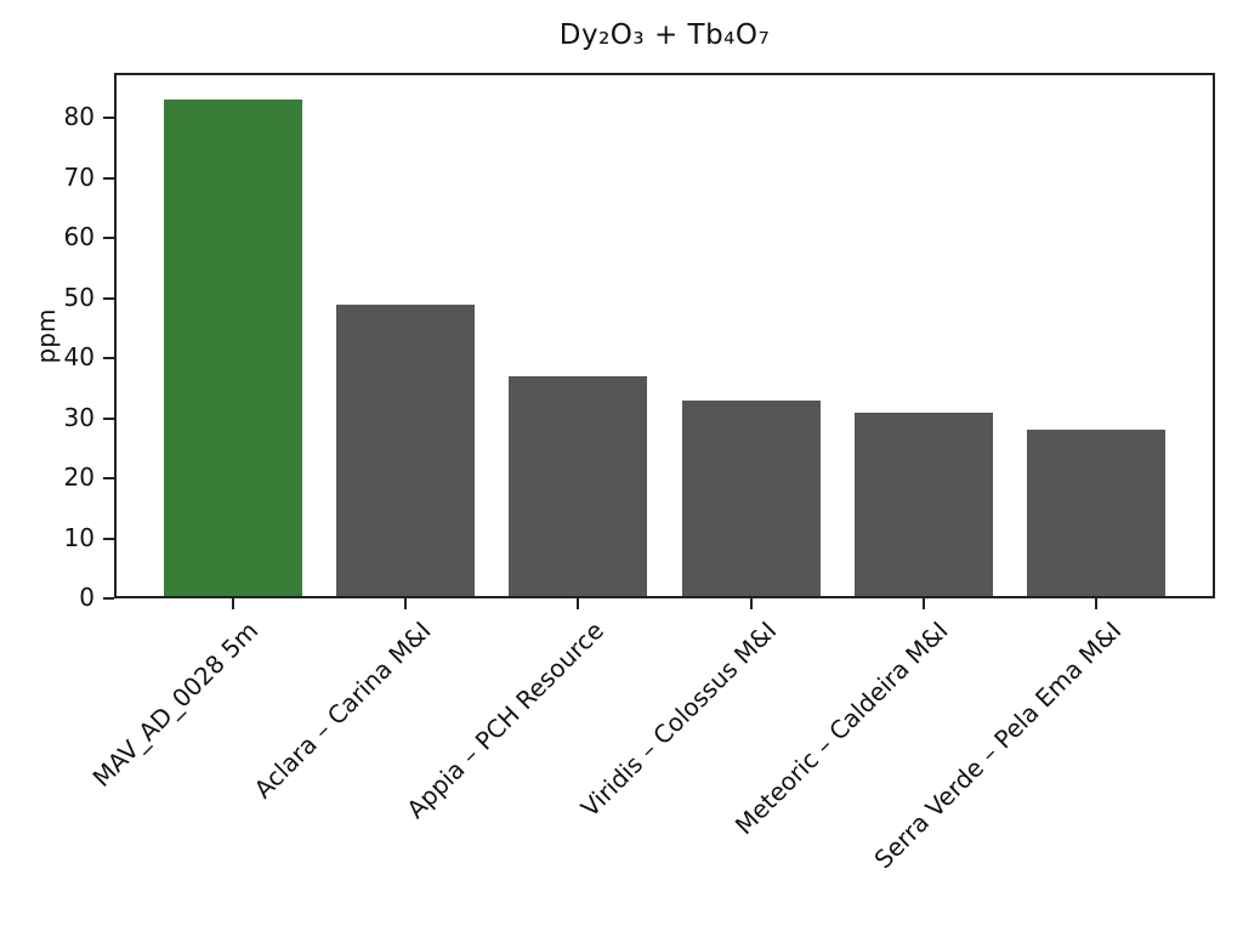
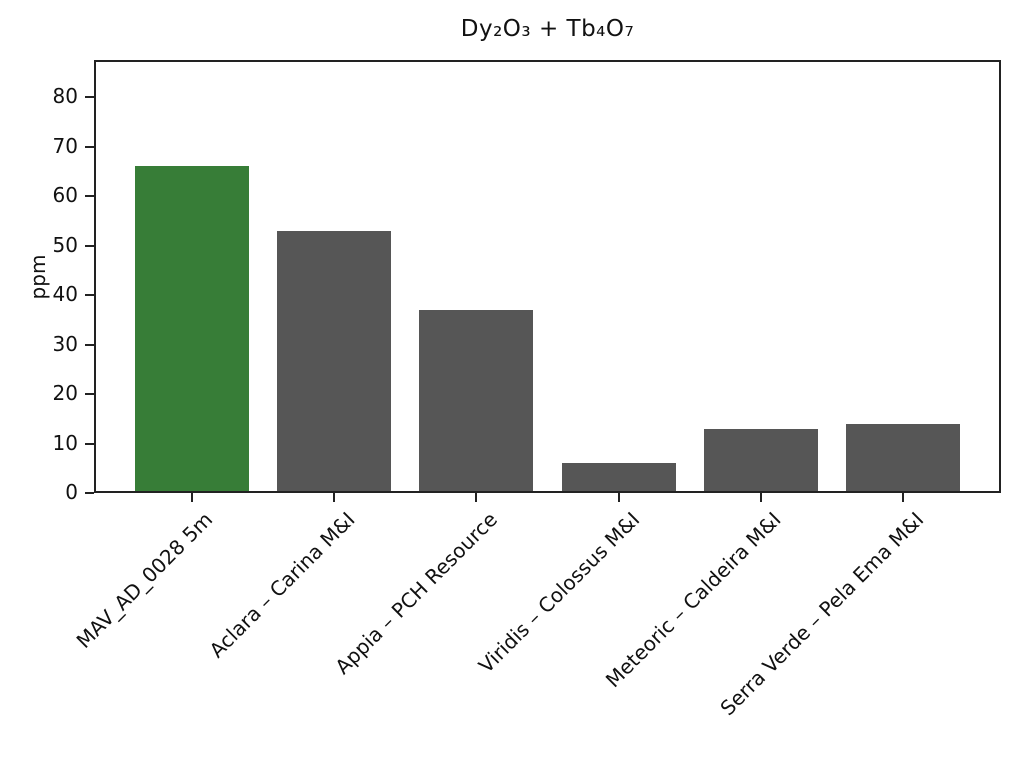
MAV_AD_0028 5m: 83 -> 66
Aclara – Carina M&I: 49 -> 53
Viridis – Colossus M&I: 33 -> 6
Meteoric – Caldeira M&I: 31 -> 13
Serra Verde – Pela Ema M&I: 28 -> 14
